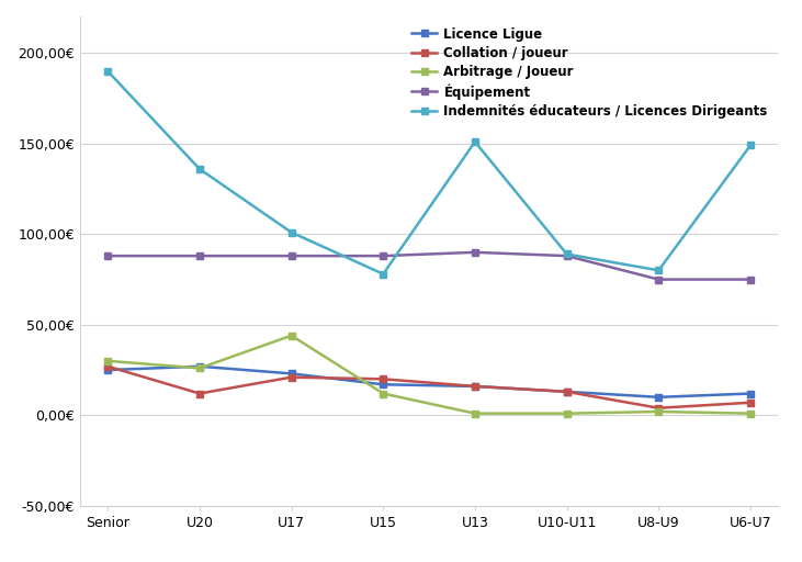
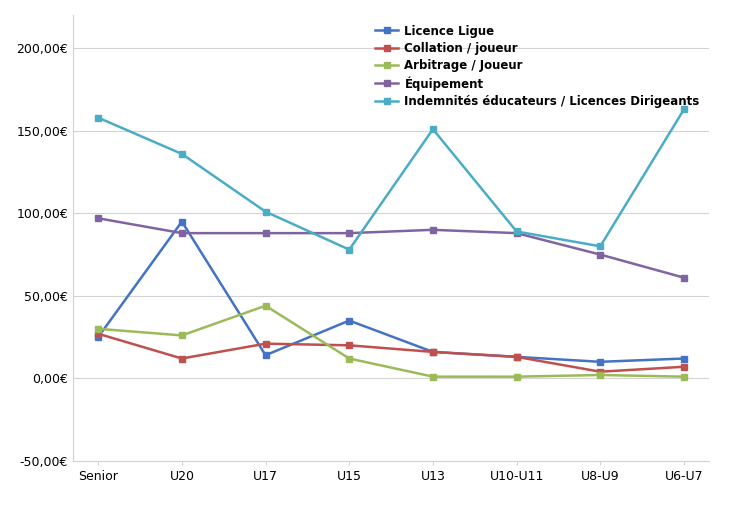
Équipement/Senior: 88€ -> 97€
Indemnités éducateurs / Licences Dirigeants/Senior: 190€ -> 158€
Licence Ligue/U20: 27€ -> 95€
Licence Ligue/U17: 23€ -> 14€
Licence Ligue/U15: 17€ -> 35€
Équipement/U6-U7: 75€ -> 61€
Indemnités éducateurs / Licences Dirigeants/U6-U7: 149€ -> 163€
